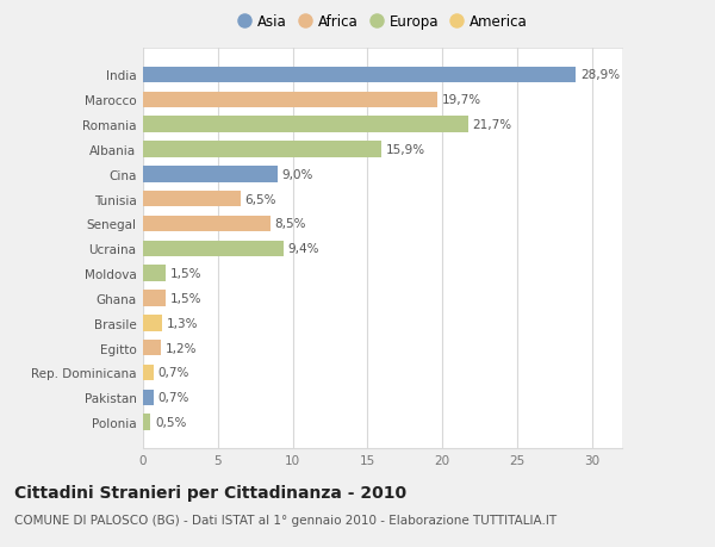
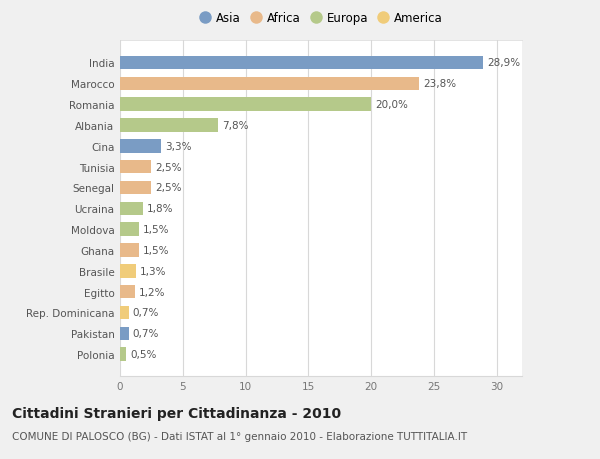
Marocco: 19,7% -> 23,8%
Romania: 21,7% -> 20,0%
Albania: 15,9% -> 7,8%
Cina: 9,0% -> 3,3%
Tunisia: 6,5% -> 2,5%
Senegal: 8,5% -> 2,5%
Ucraina: 9,4% -> 1,8%
